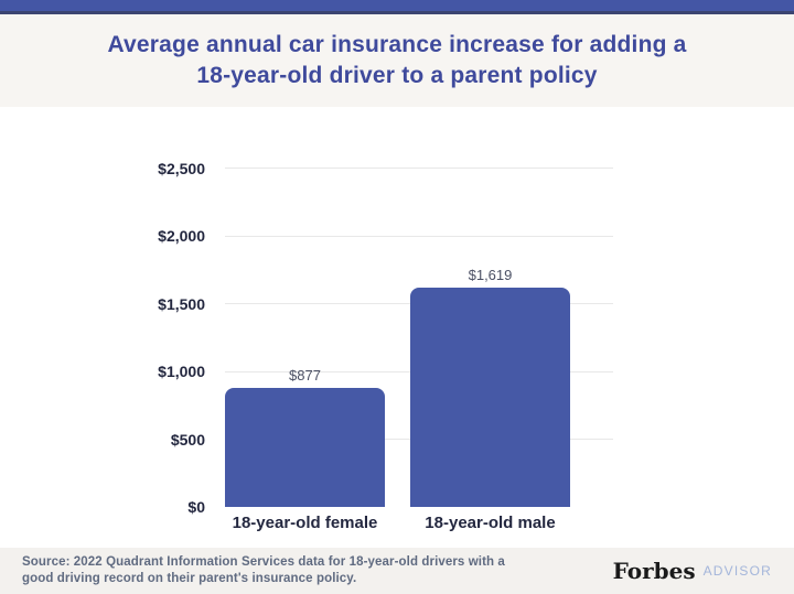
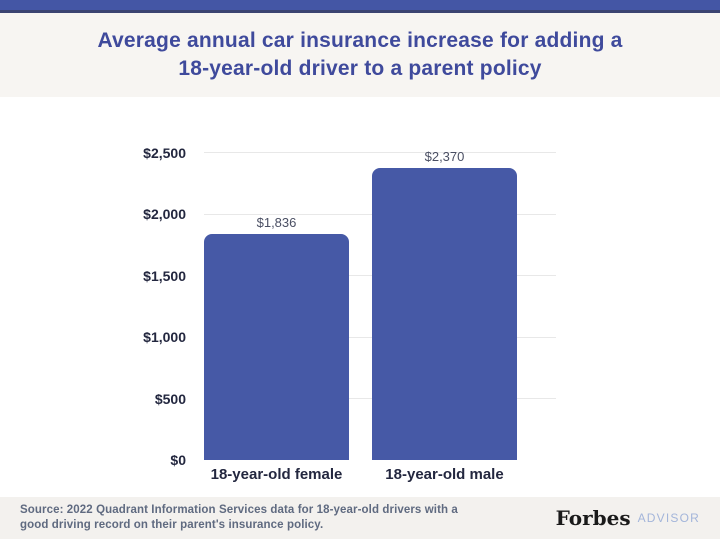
18-year-old female: $877 -> $1,836
18-year-old male: $1,619 -> $2,370
